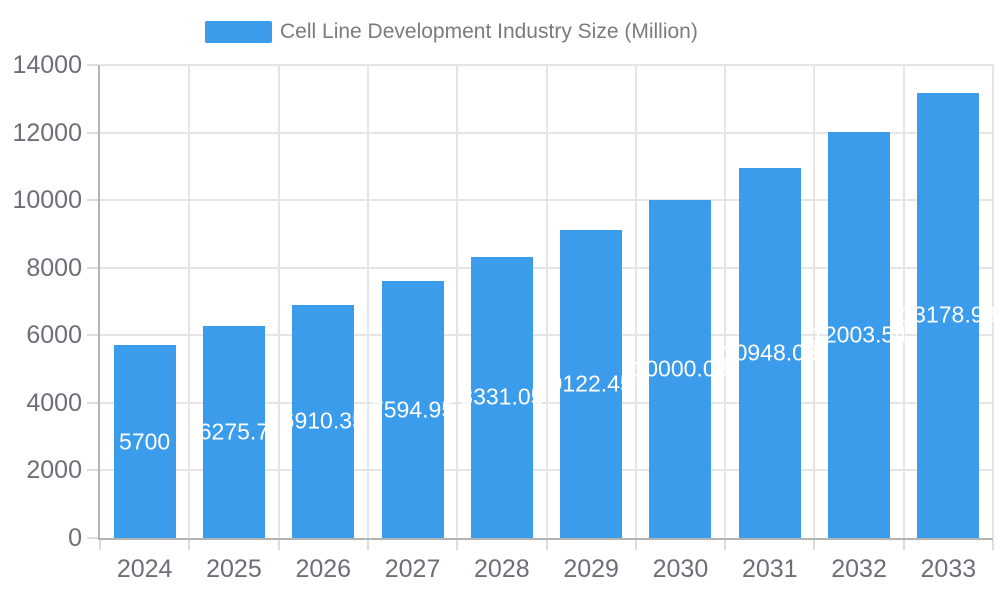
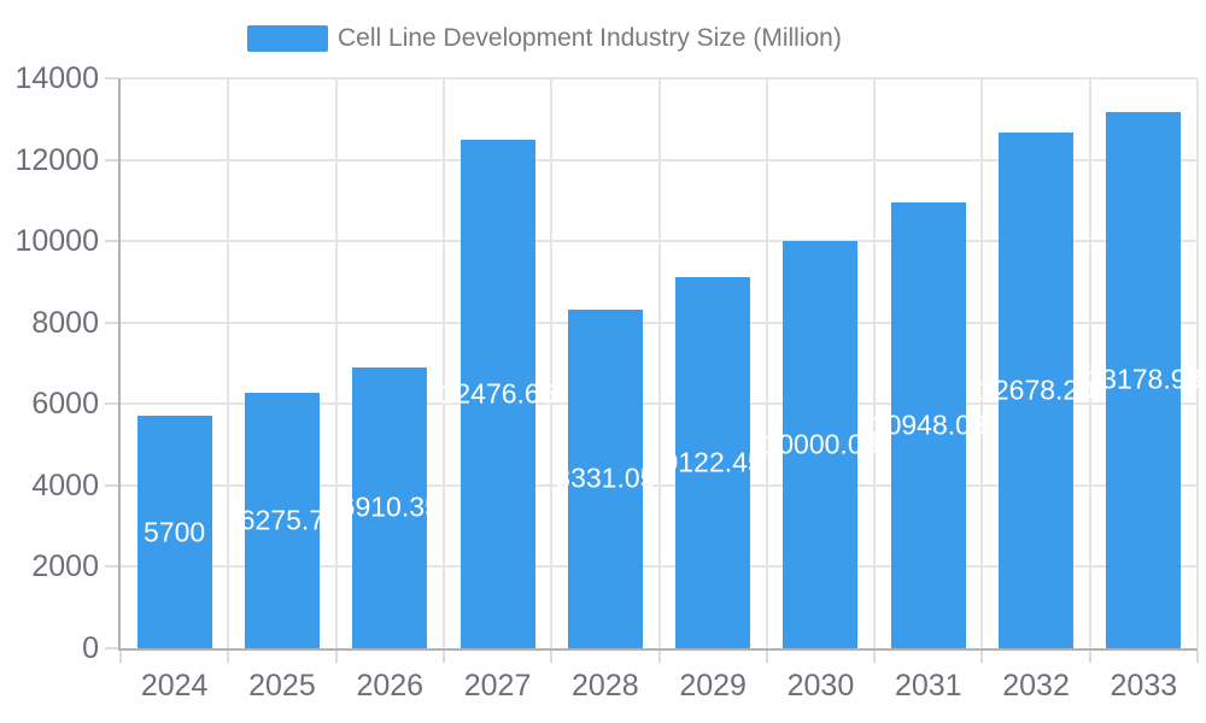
2027: 7594.95 -> 12476.66
2032: 12003.54 -> 12678.20
